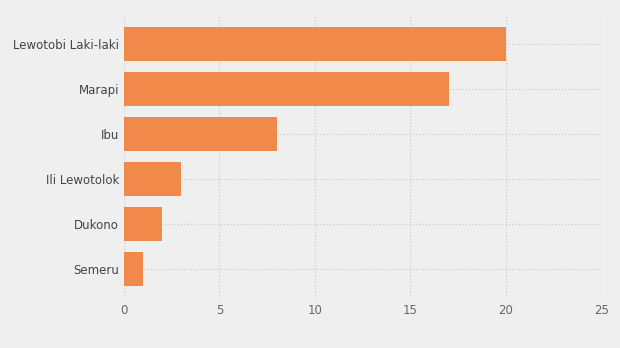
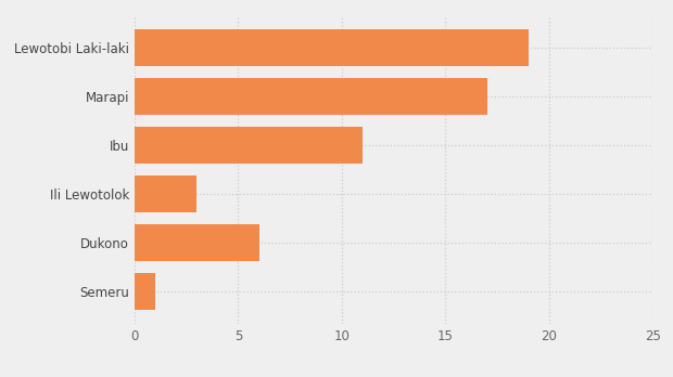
Lewotobi Laki-laki: 20 -> 19
Ibu: 8 -> 11
Dukono: 2 -> 6
